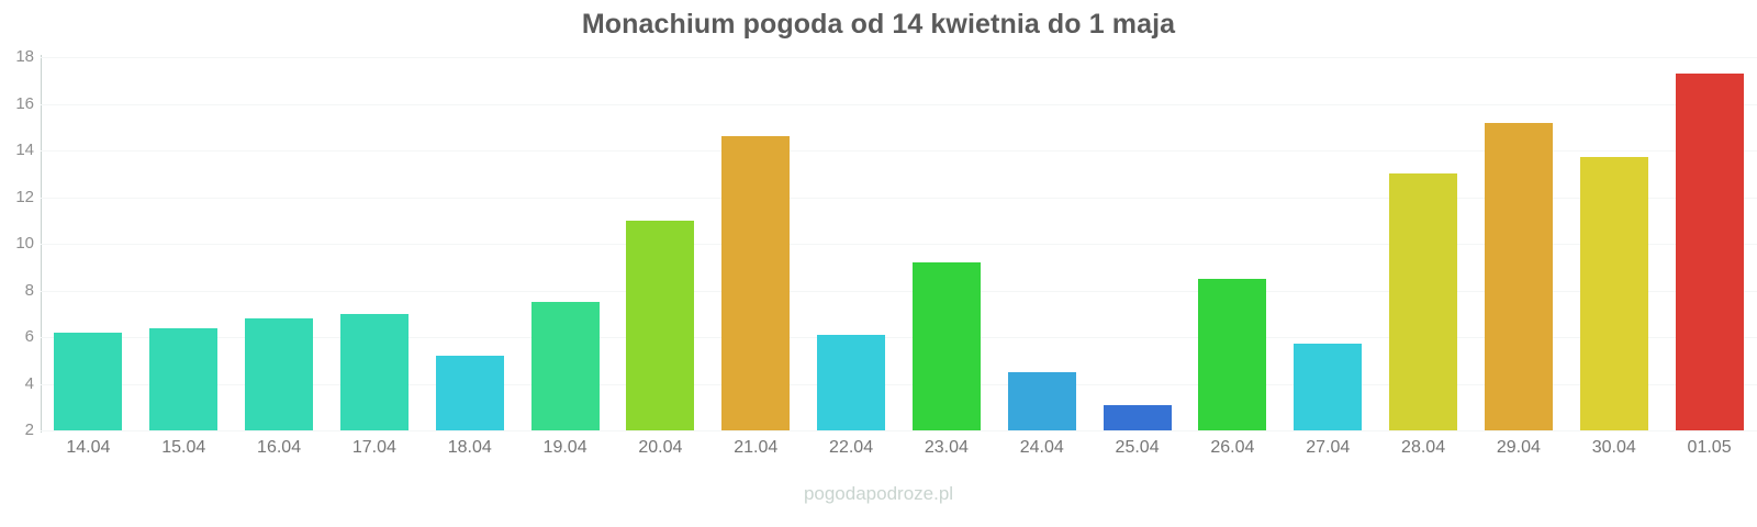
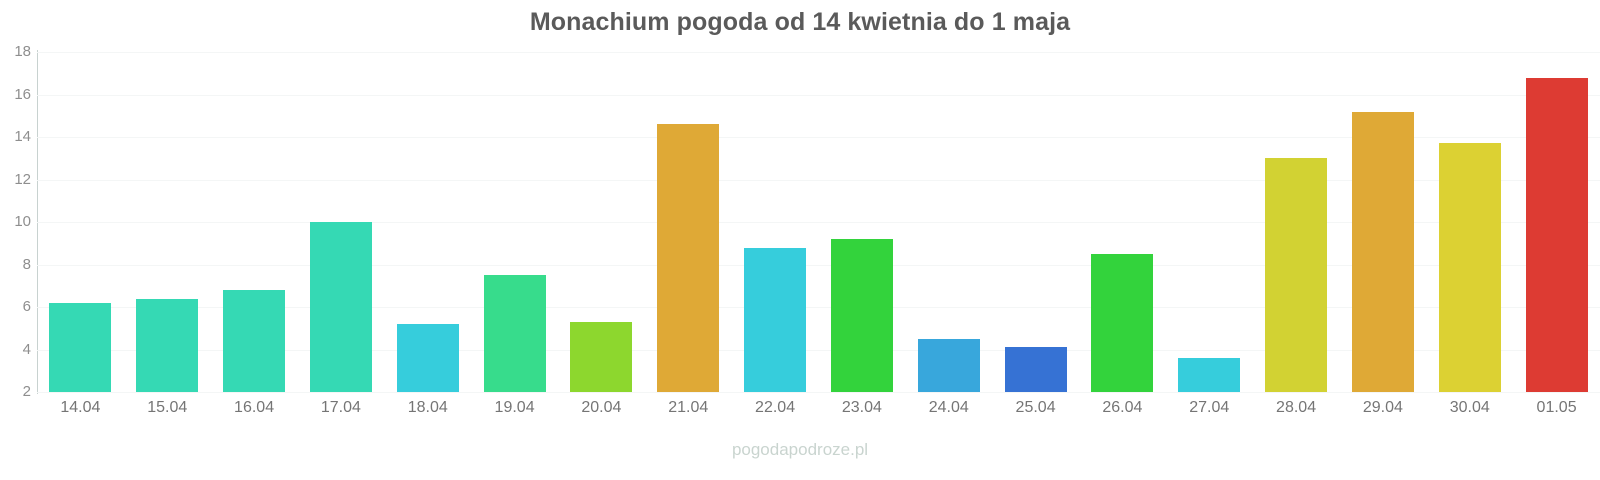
17.04: 7.0 -> 10.0
20.04: 11.0 -> 5.3
22.04: 6.1 -> 8.8
25.04: 3.1 -> 4.1
27.04: 5.7 -> 3.6
01.05: 17.3 -> 16.8
